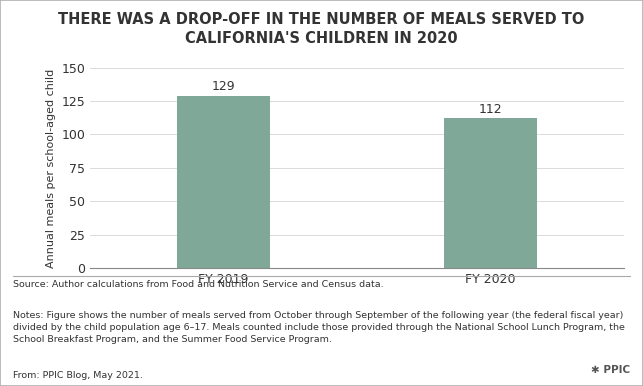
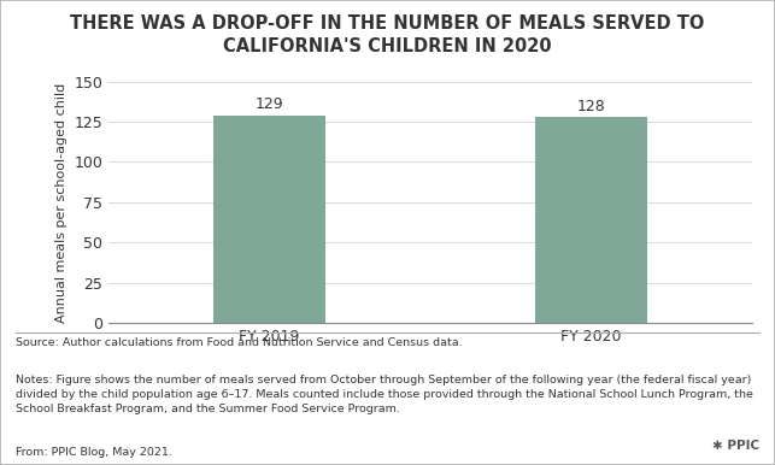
FY 2020: 112 -> 128
